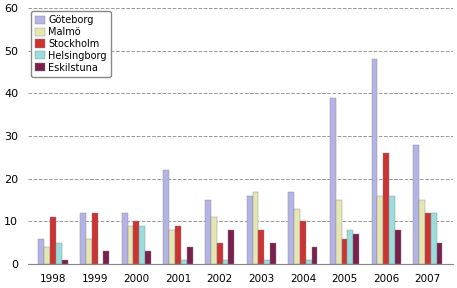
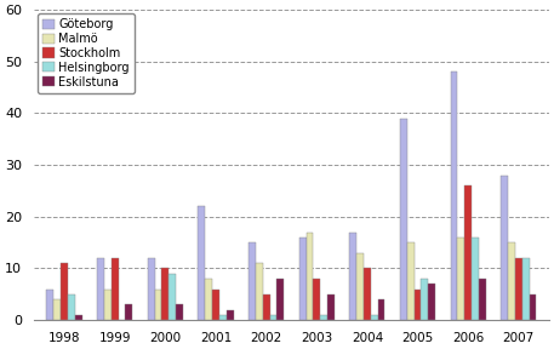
Malmö/2000: 9 -> 6
Stockholm/2001: 9 -> 6
Eskilstuna/2001: 4 -> 2
